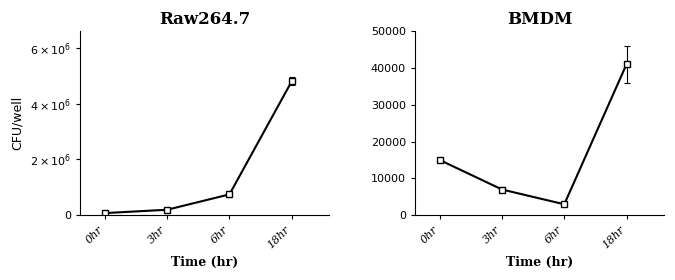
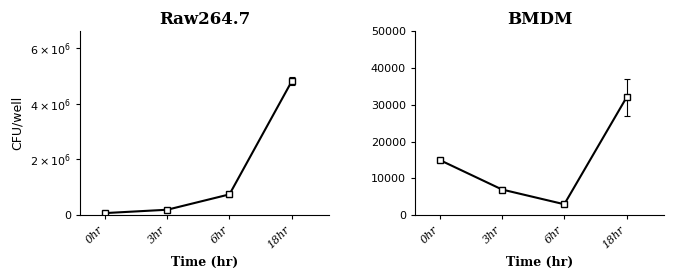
BMDM/18hr: 41000 -> 32000
